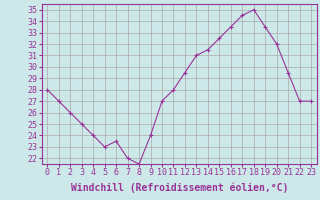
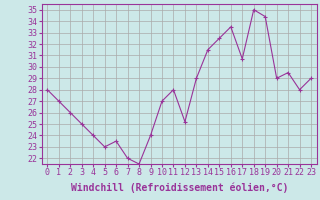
12: 29.5 -> 25.2
13: 31.0 -> 29.0
17: 34.5 -> 30.7
19: 33.5 -> 34.4
20: 32.0 -> 29.0
22: 27.0 -> 28.0
23: 27.0 -> 29.0
